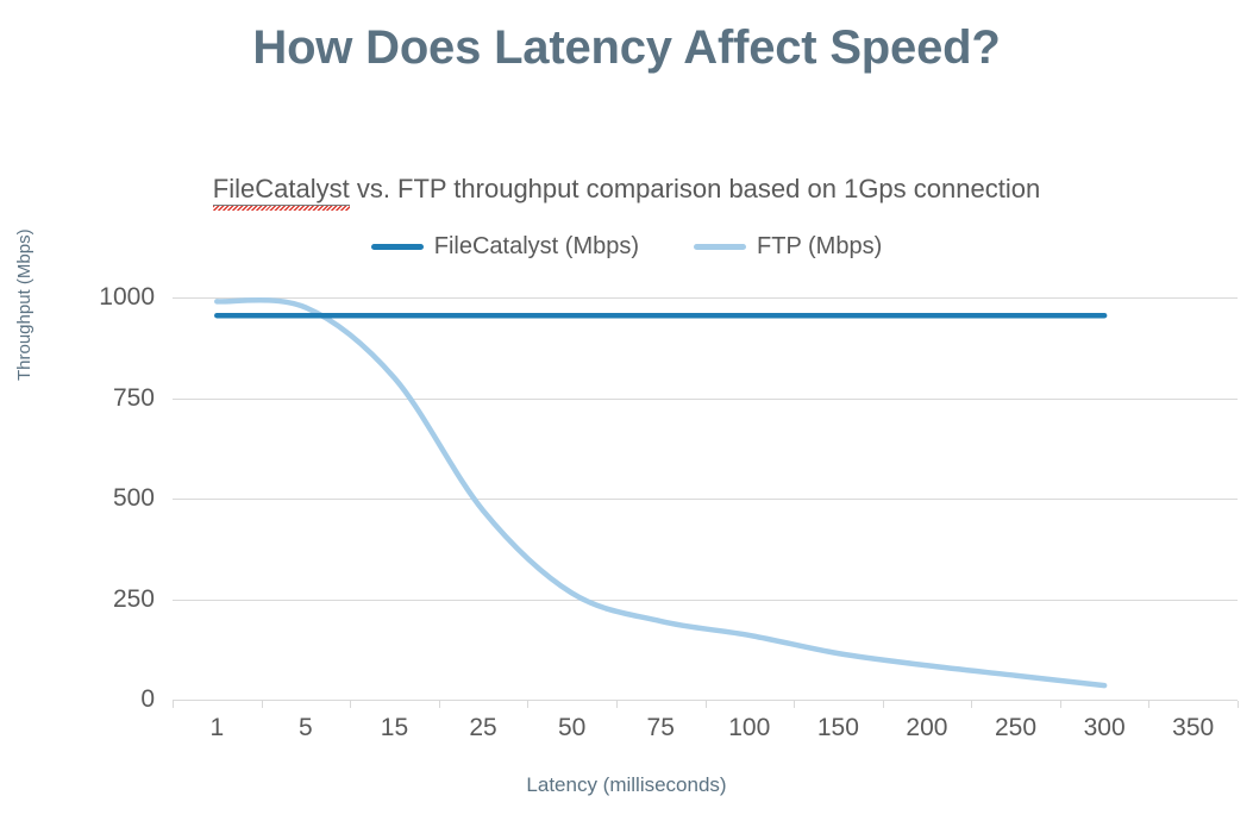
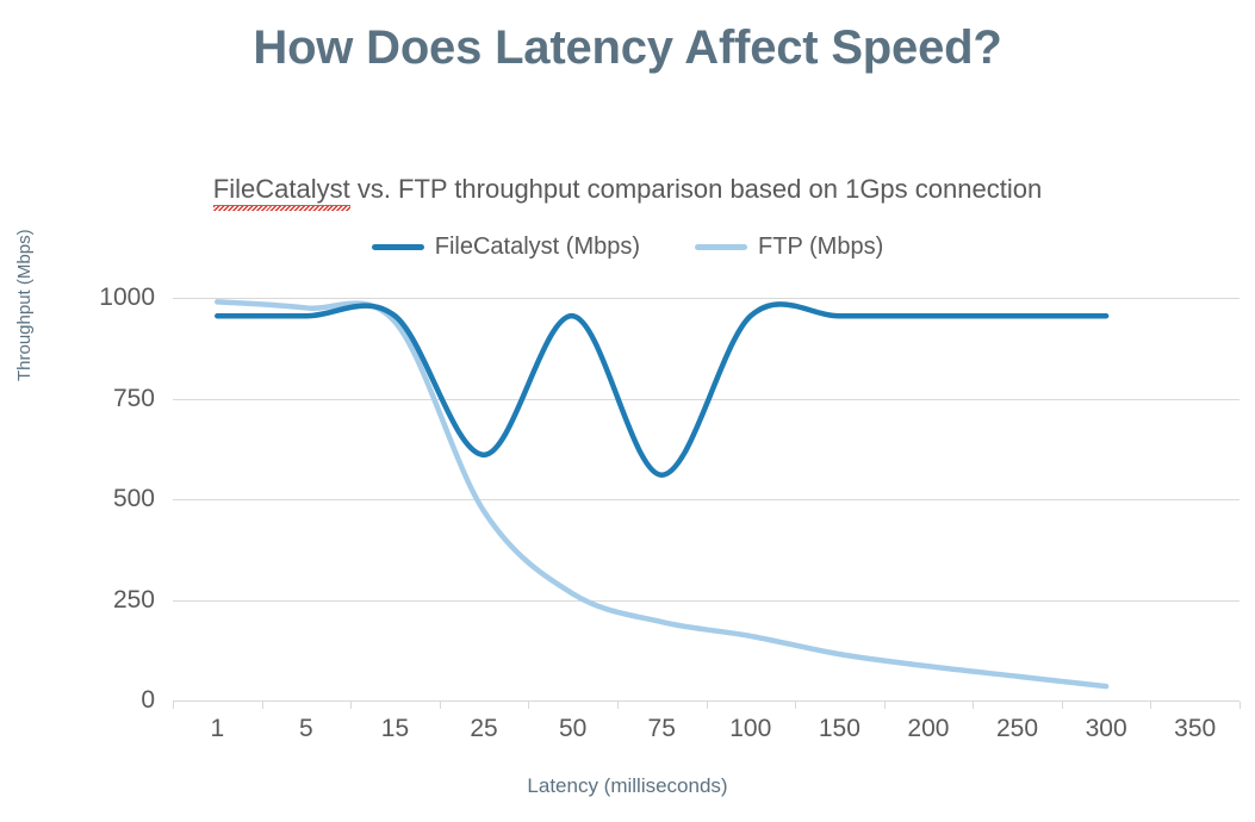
FTP (Mbps)/15: 800 -> 940
FileCatalyst (Mbps)/25: 960 -> 610
FileCatalyst (Mbps)/75: 960 -> 560
